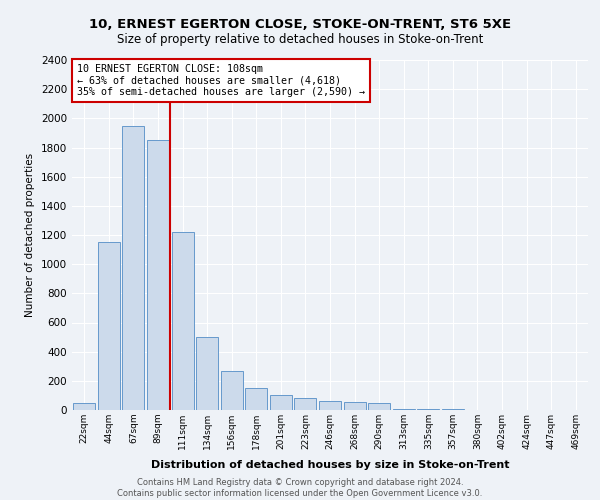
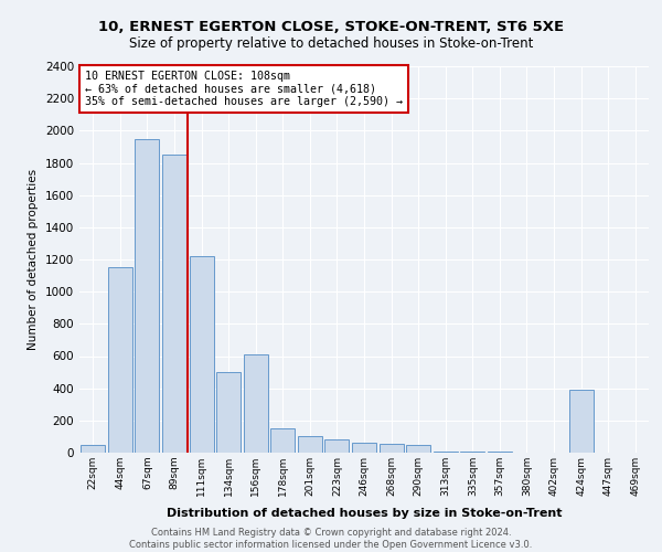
156sqm: 270 -> 610
424sqm: 0 -> 390
